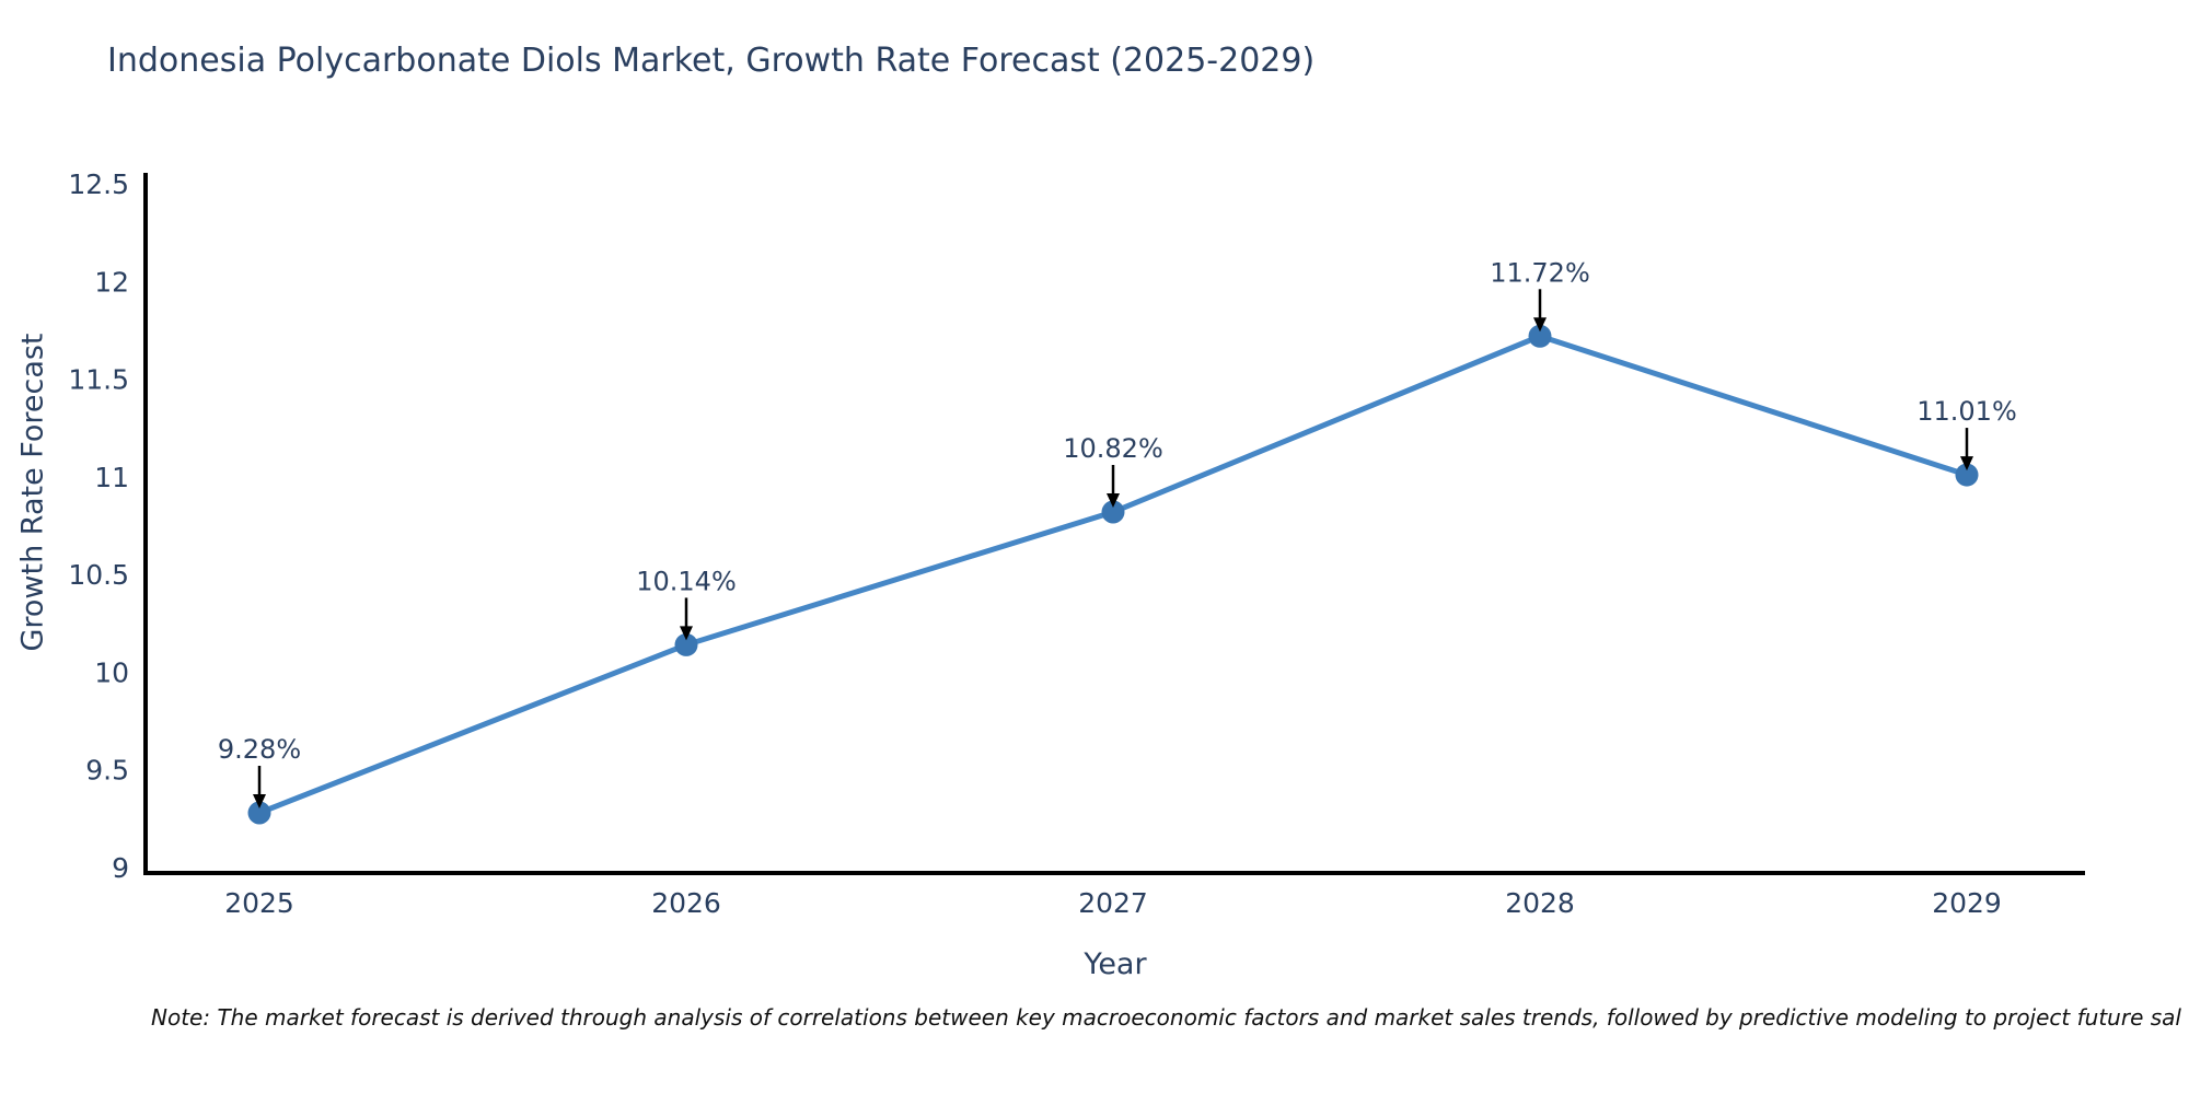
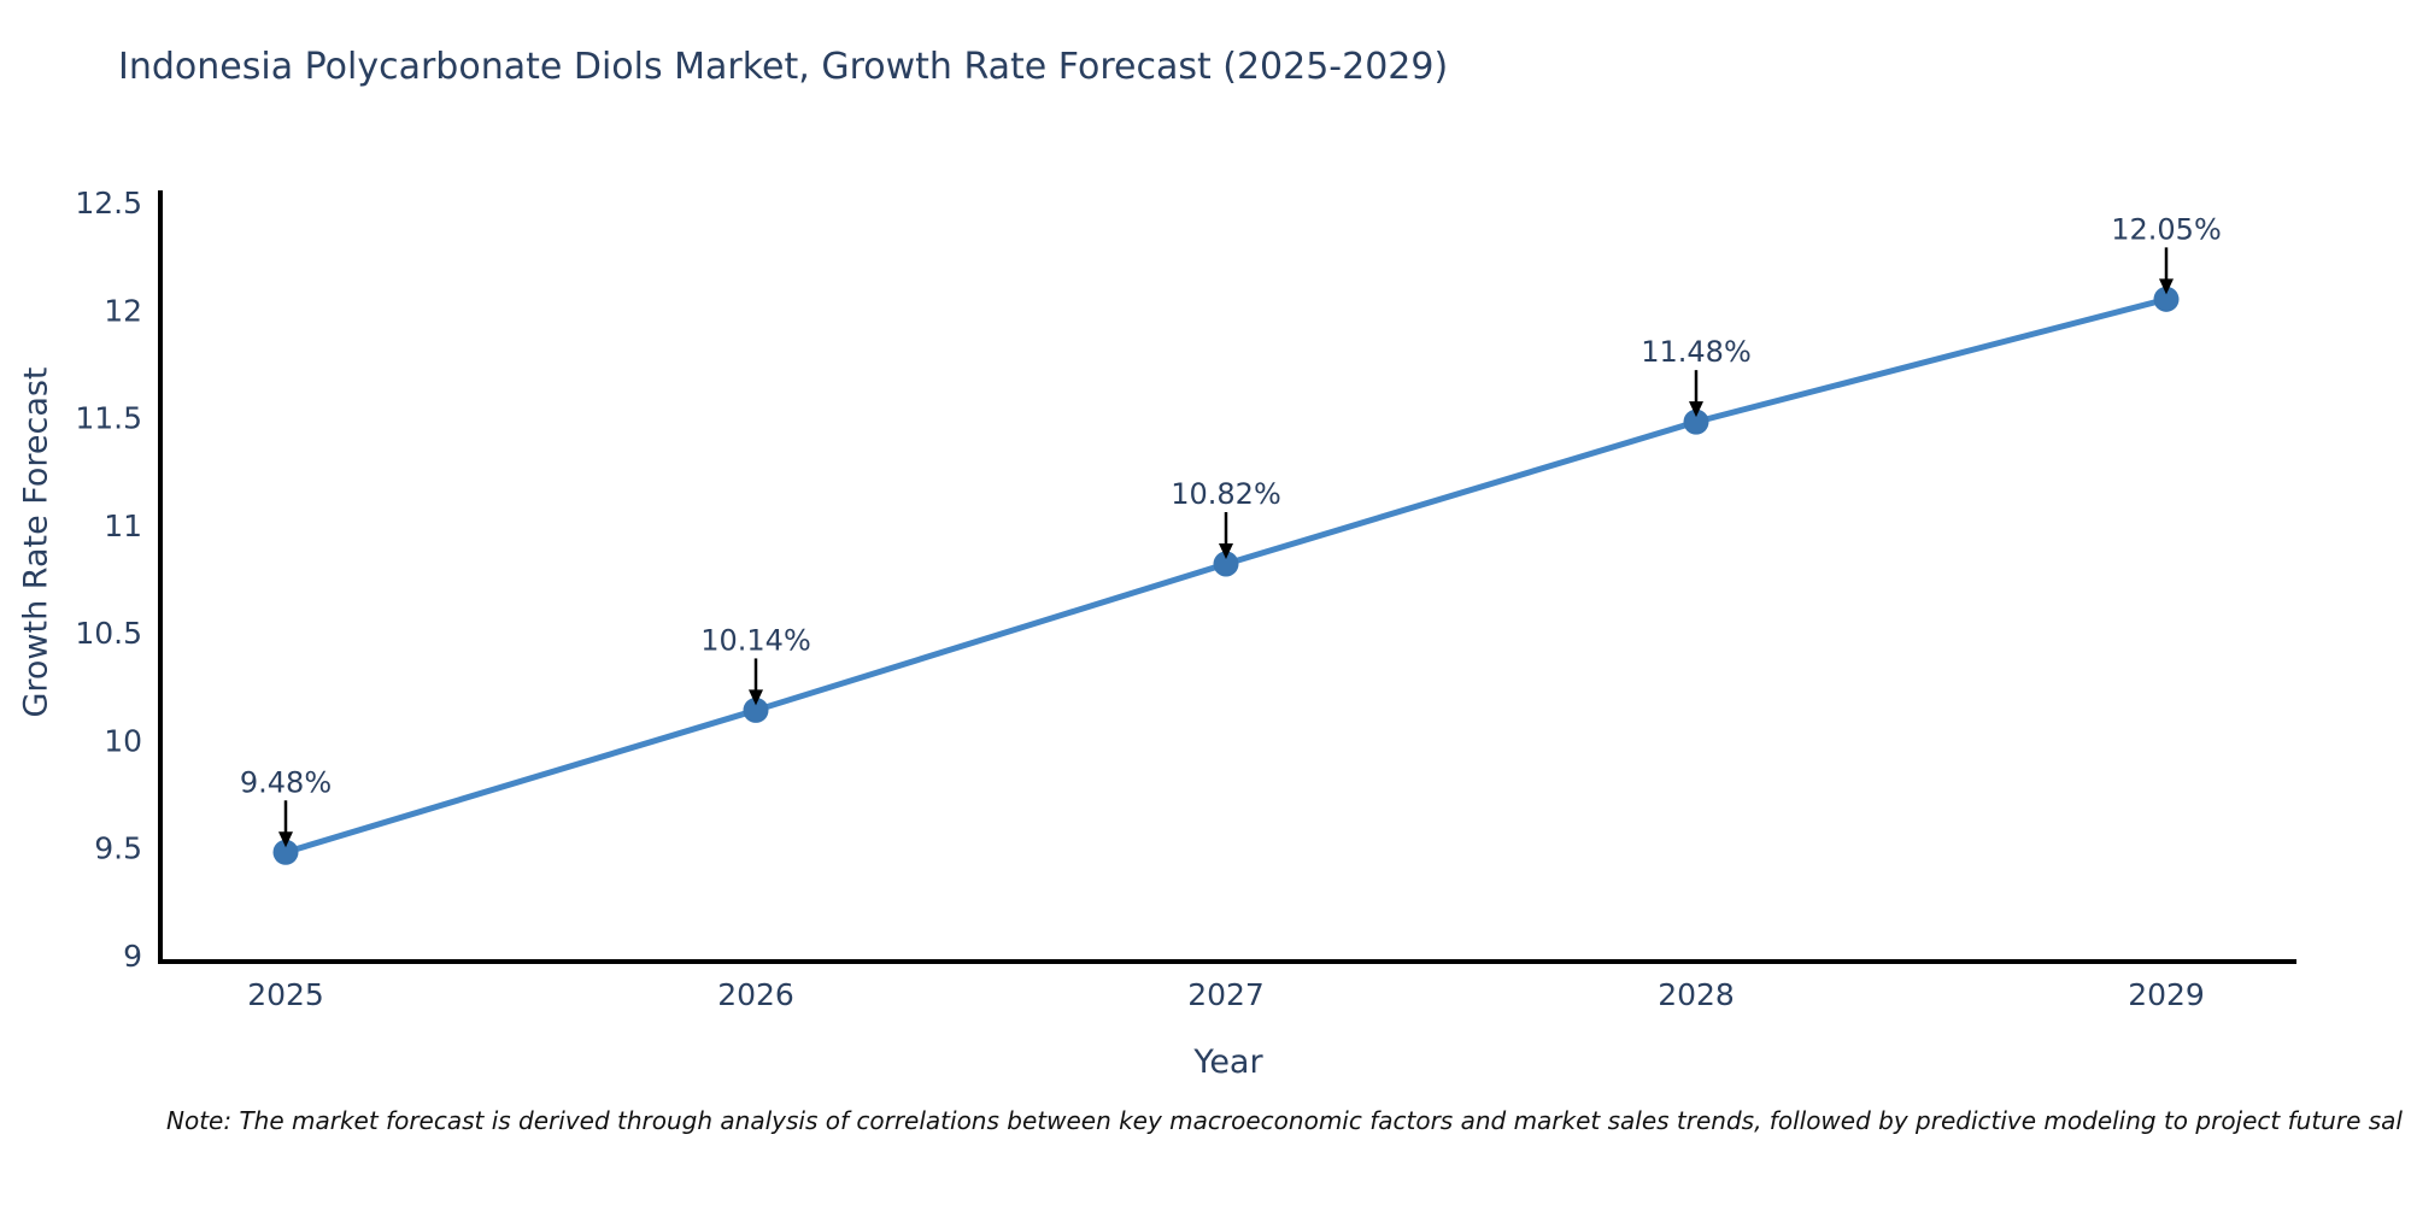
2025: 9.28% -> 9.48%
2028: 11.72% -> 11.48%
2029: 11.01% -> 12.05%
